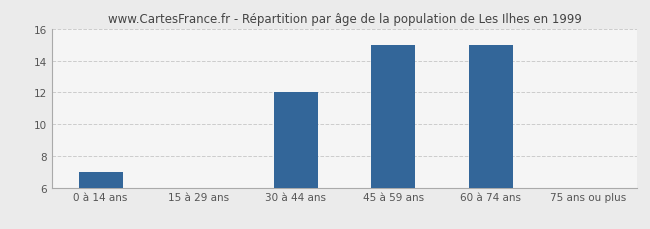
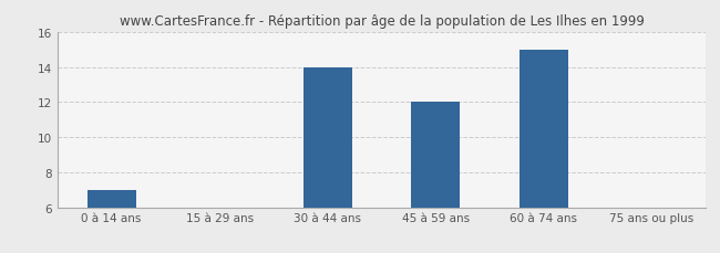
30 à 44 ans: 12 -> 14
45 à 59 ans: 15 -> 12
